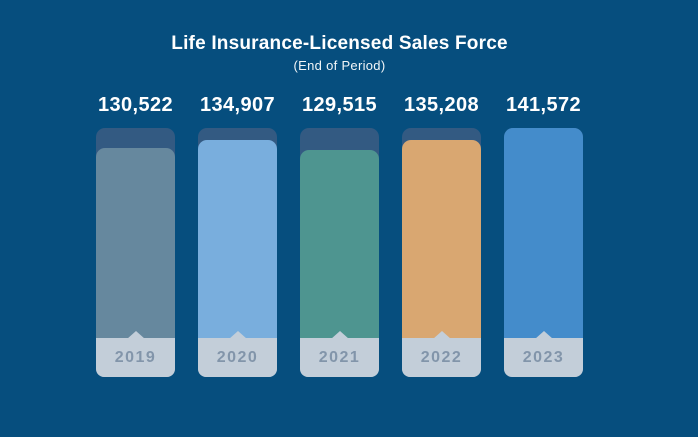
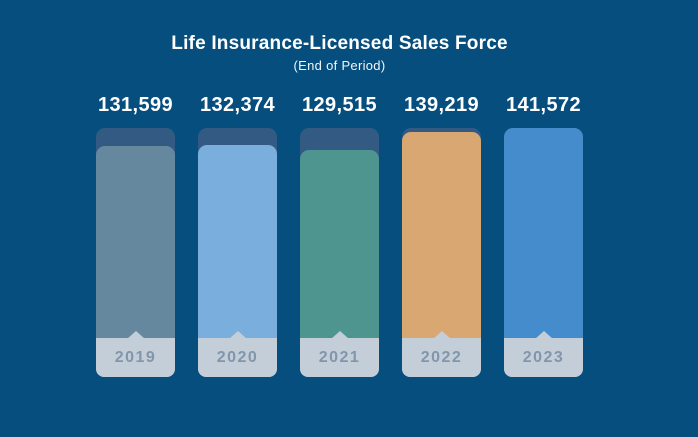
2019: 130,522 -> 131,599
2020: 134,907 -> 132,374
2022: 135,208 -> 139,219
